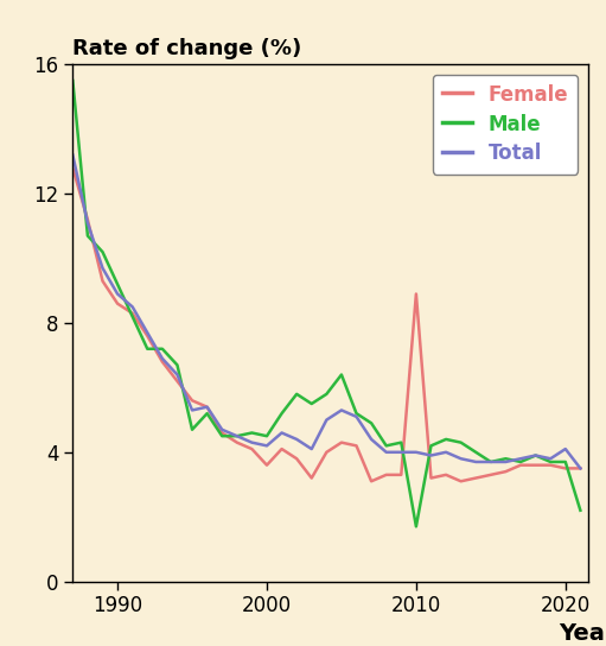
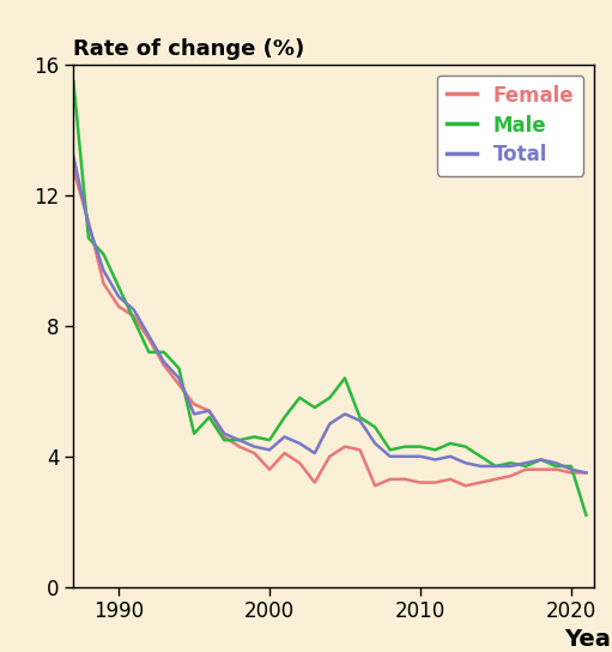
Female/2010: 8.9 -> 3.2
Male/2010: 1.7 -> 4.3
Total/2020: 4.1 -> 3.6
